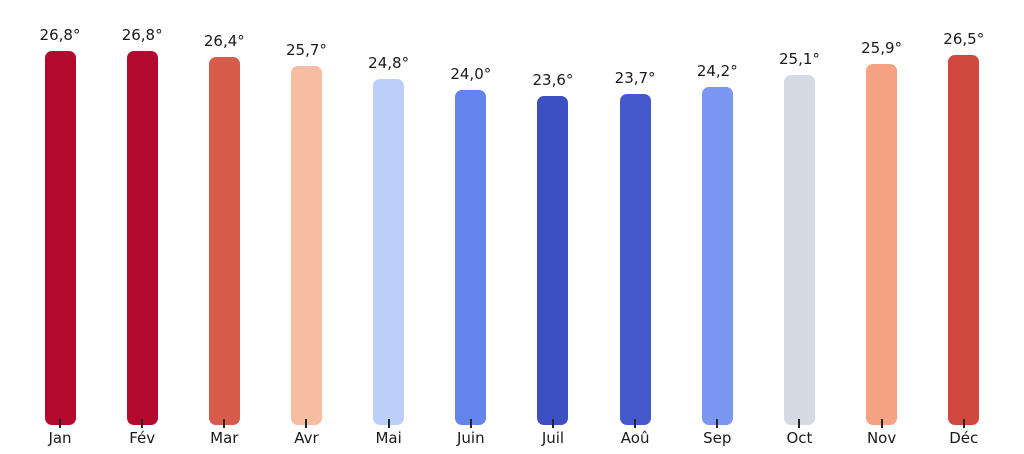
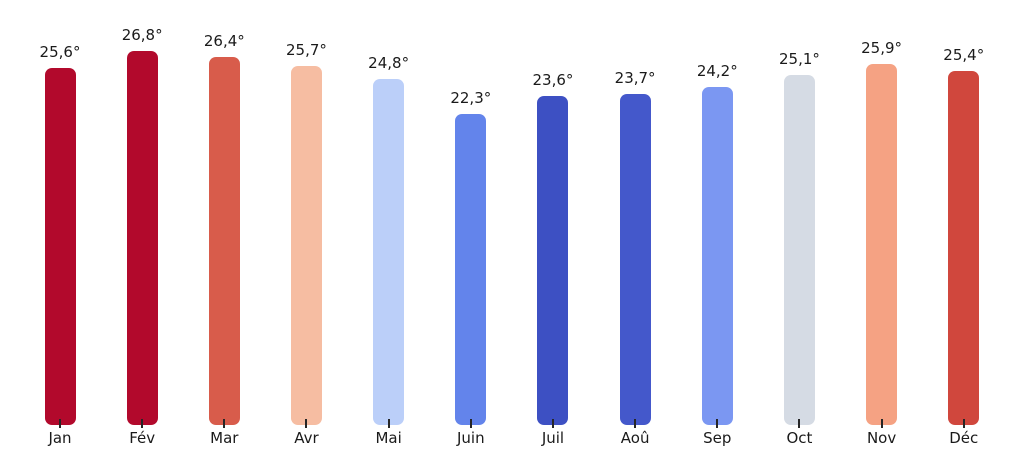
Jan: 26,8° -> 25,6°
Juin: 24,0° -> 22,3°
Déc: 26,5° -> 25,4°
